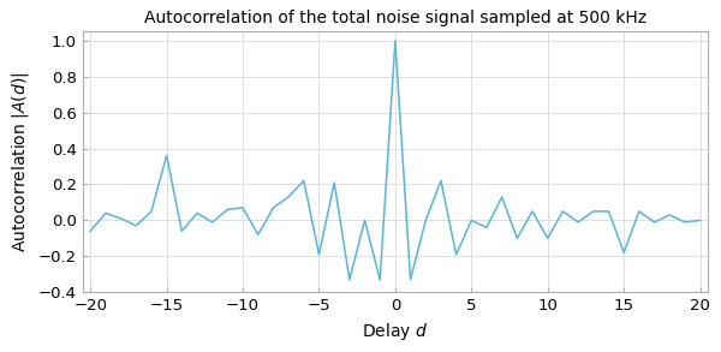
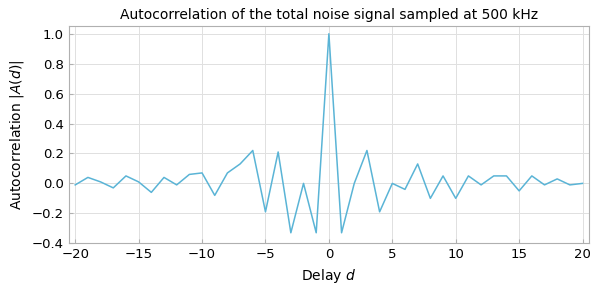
−20: -0.06 -> -0.01
−15: 0.36 -> 0.01
15: -0.18 -> -0.05
